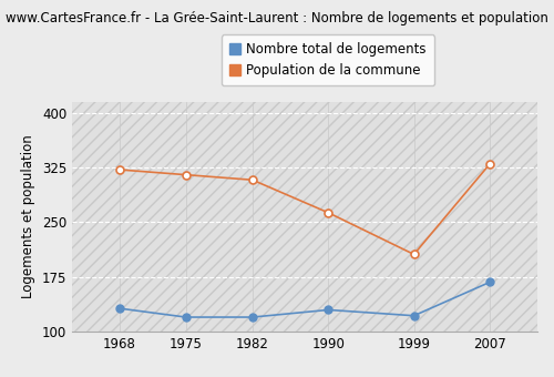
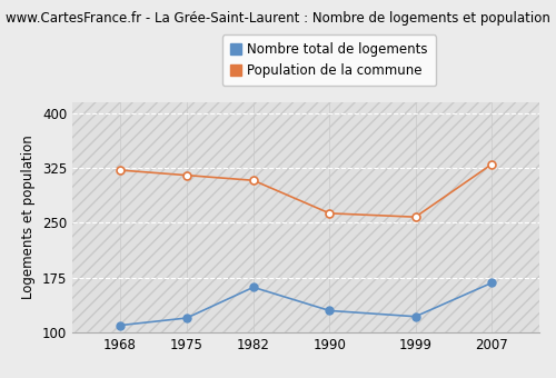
Nombre total de logements/1968: 132 -> 110
Nombre total de logements/1982: 120 -> 162
Population de la commune/1999: 206 -> 258
